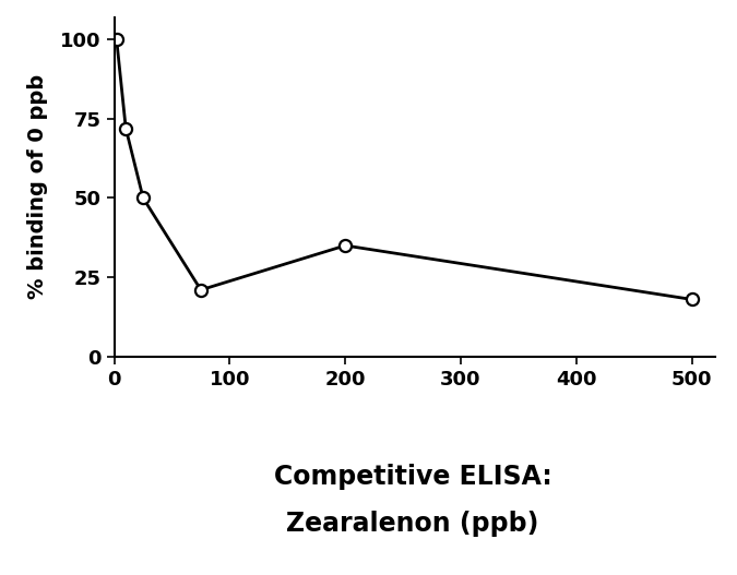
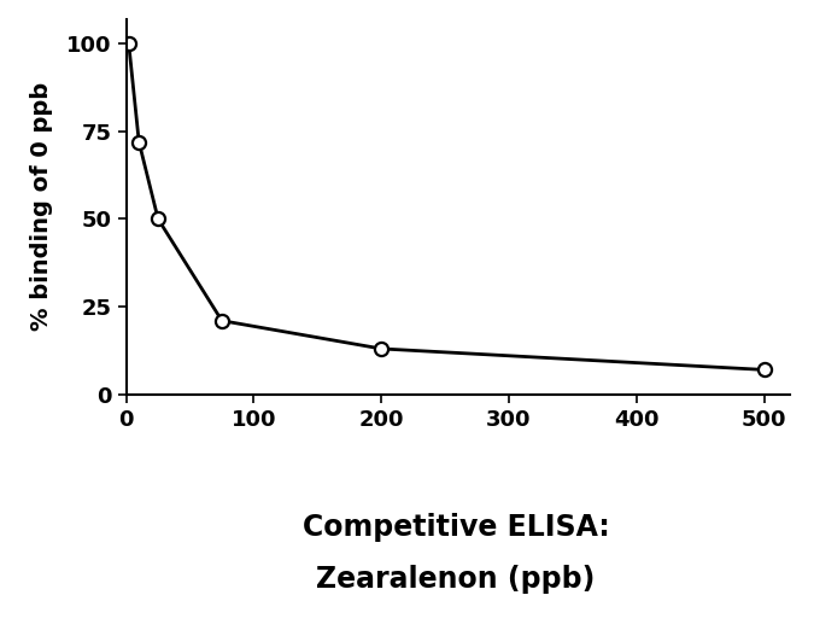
200: 35 -> 13
500: 18 -> 7
